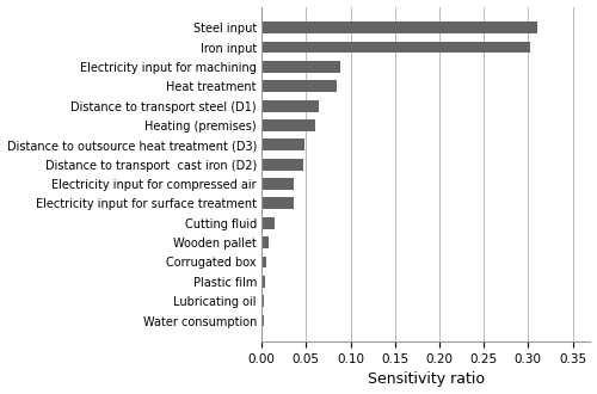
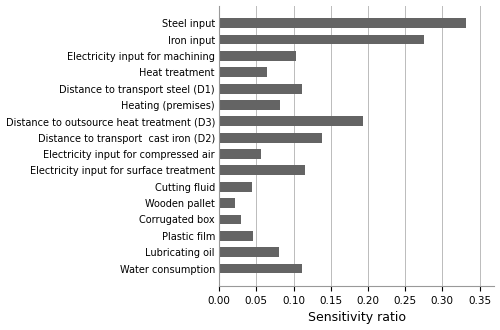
Steel input: 0.310 -> 0.332
Iron input: 0.302 -> 0.276
Electricity input for machining: 0.088 -> 0.104
Heat treatment: 0.085 -> 0.064
Distance to transport steel (D1): 0.065 -> 0.112
Heating (premises): 0.060 -> 0.082
Distance to outsource heat treatment (D3): 0.048 -> 0.194
Distance to transport cast iron (D2): 0.047 -> 0.138
Electricity input for compressed air: 0.036 -> 0.056
Electricity input for surface treatment: 0.036 -> 0.116
Cutting fluid: 0.015 -> 0.044
Wooden pallet: 0.008 -> 0.022
Corrugated box: 0.005 -> 0.030
Plastic film: 0.004 -> 0.046
Lubricating oil: 0.003 -> 0.080
Water consumption: 0.002 -> 0.112
